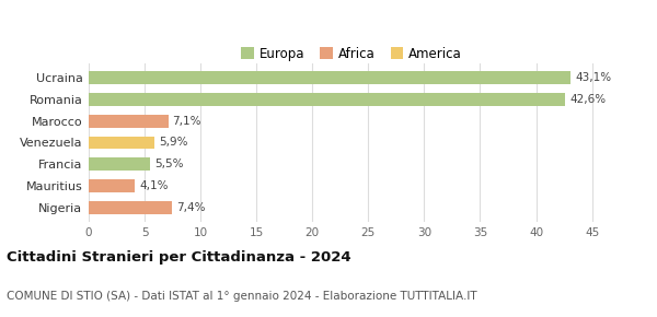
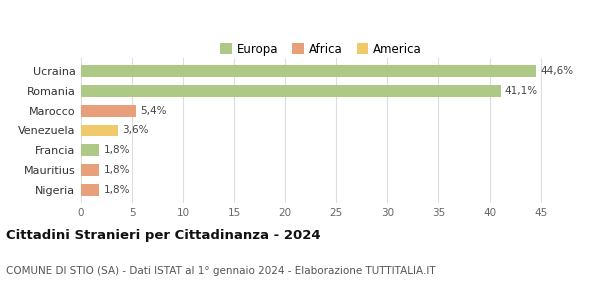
Ucraina: 43,1% -> 44,6%
Romania: 42,6% -> 41,1%
Marocco: 7,1% -> 5,4%
Venezuela: 5,9% -> 3,6%
Francia: 5,5% -> 1,8%
Mauritius: 4,1% -> 1,8%
Nigeria: 7,4% -> 1,8%
